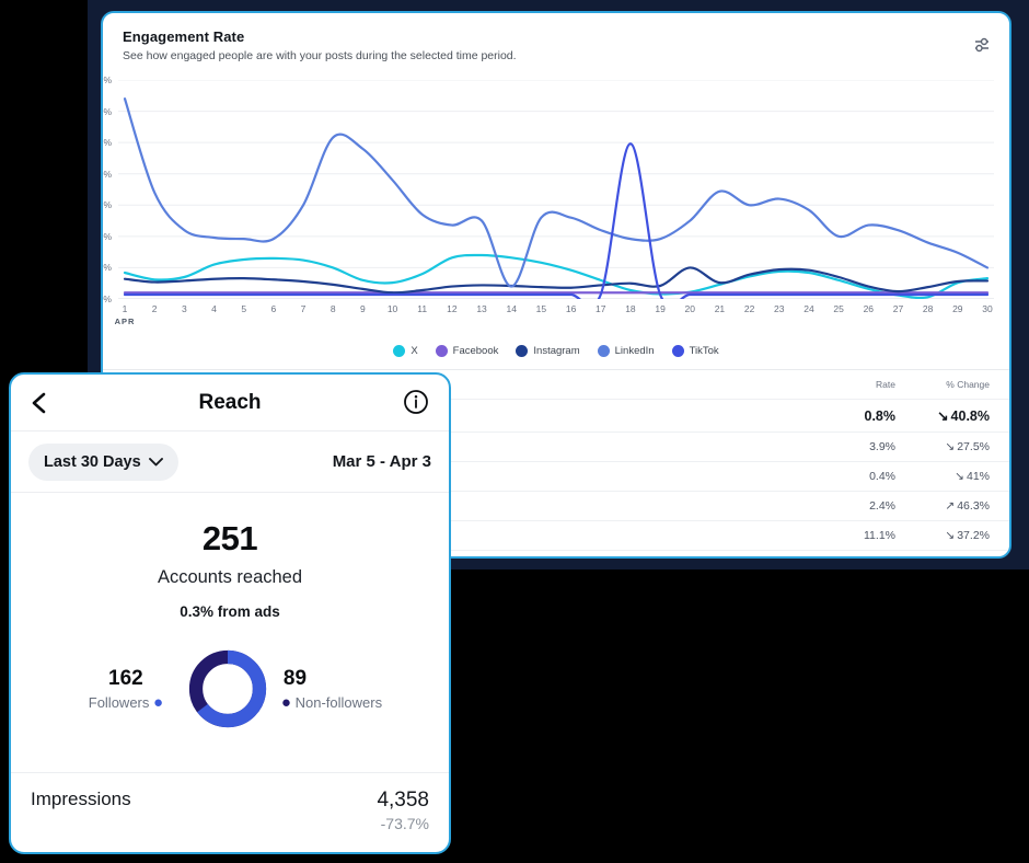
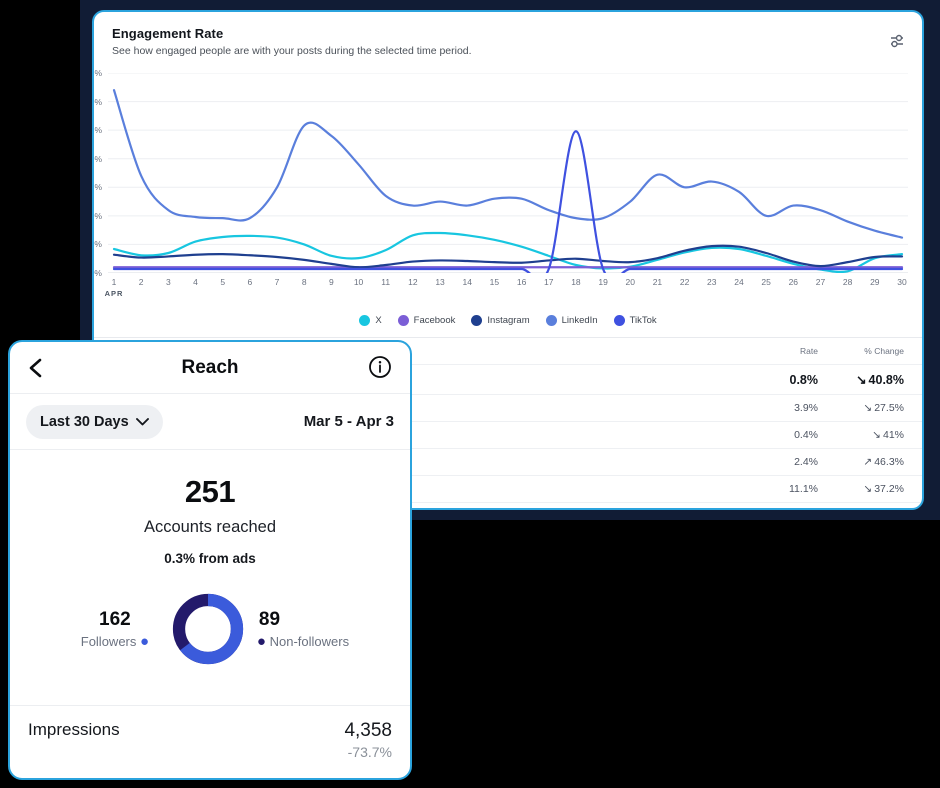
LinkedIn/14: 2% -> 12%
Instagram/20: 5% -> 2%
LinkedIn/30: 5% -> 6%
